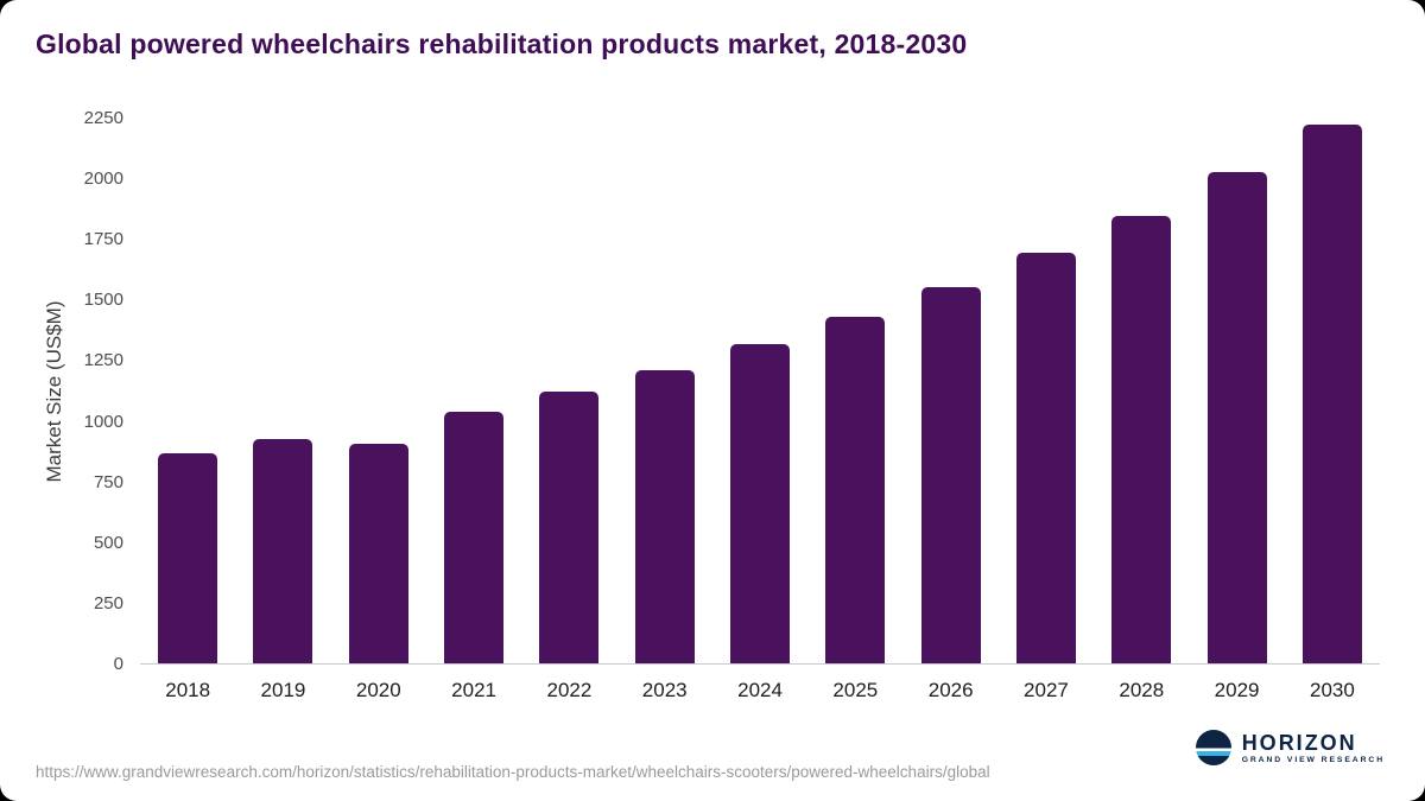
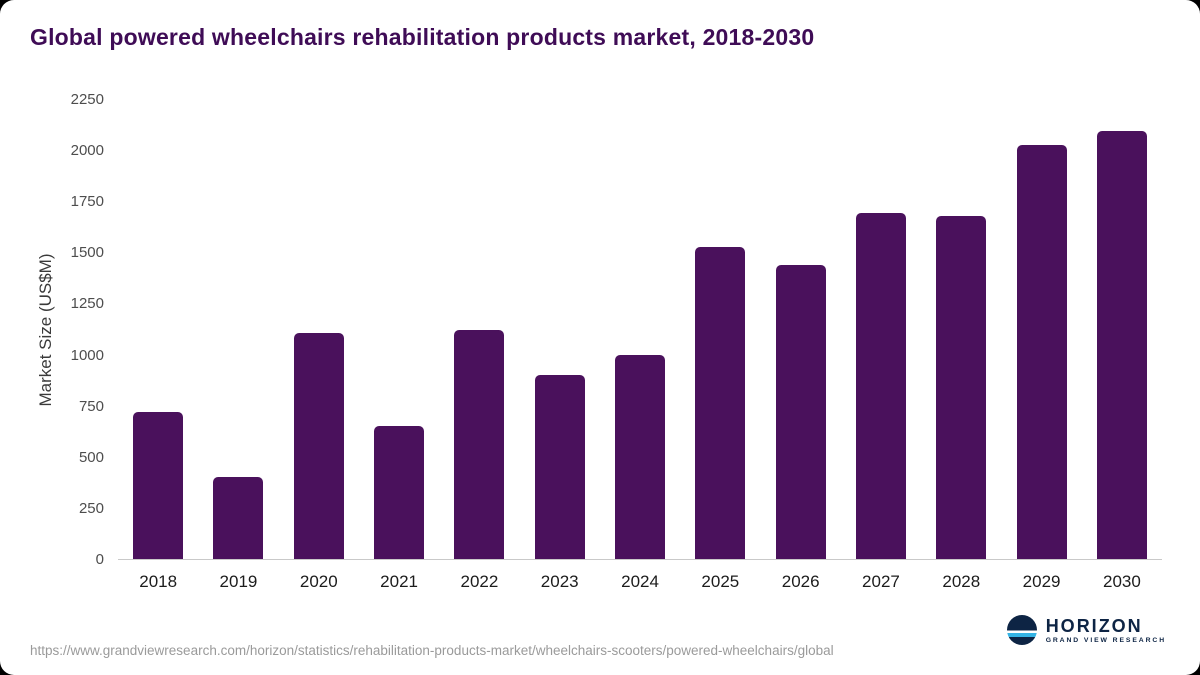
2018: 870 -> 720
2019: 920 -> 400
2020: 900 -> 1110
2021: 1040 -> 650
2023: 1210 -> 900
2024: 1320 -> 1000
2025: 1430 -> 1530
2026: 1560 -> 1440
2028: 1850 -> 1680
2030: 2220 -> 2100
